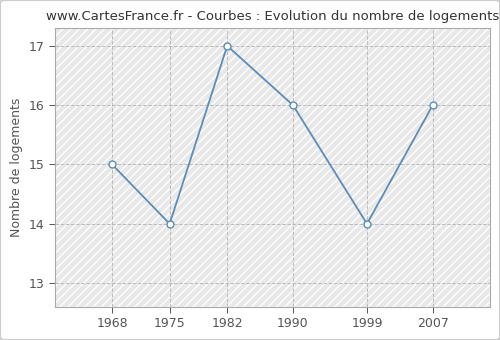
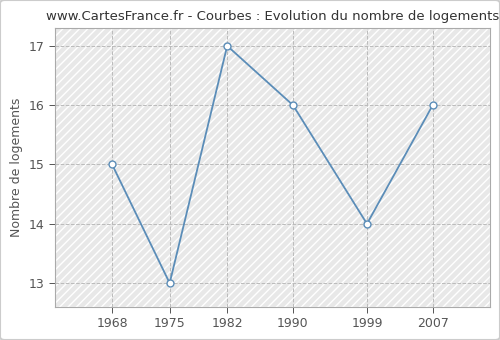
1975: 14 -> 13
